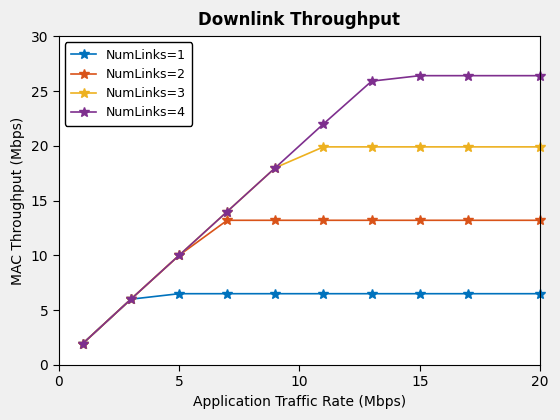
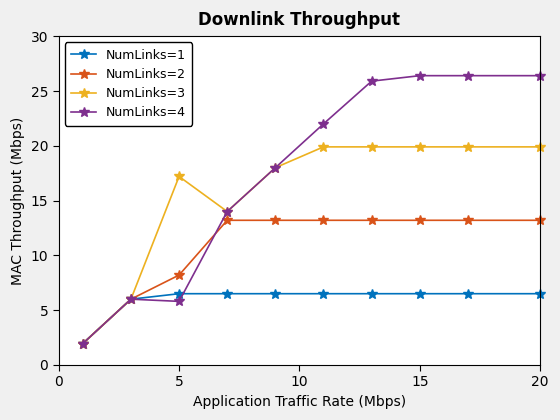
NumLinks=2/5: 10.0 -> 8.2
NumLinks=3/5: 10.0 -> 17.2
NumLinks=4/5: 10.0 -> 5.8
